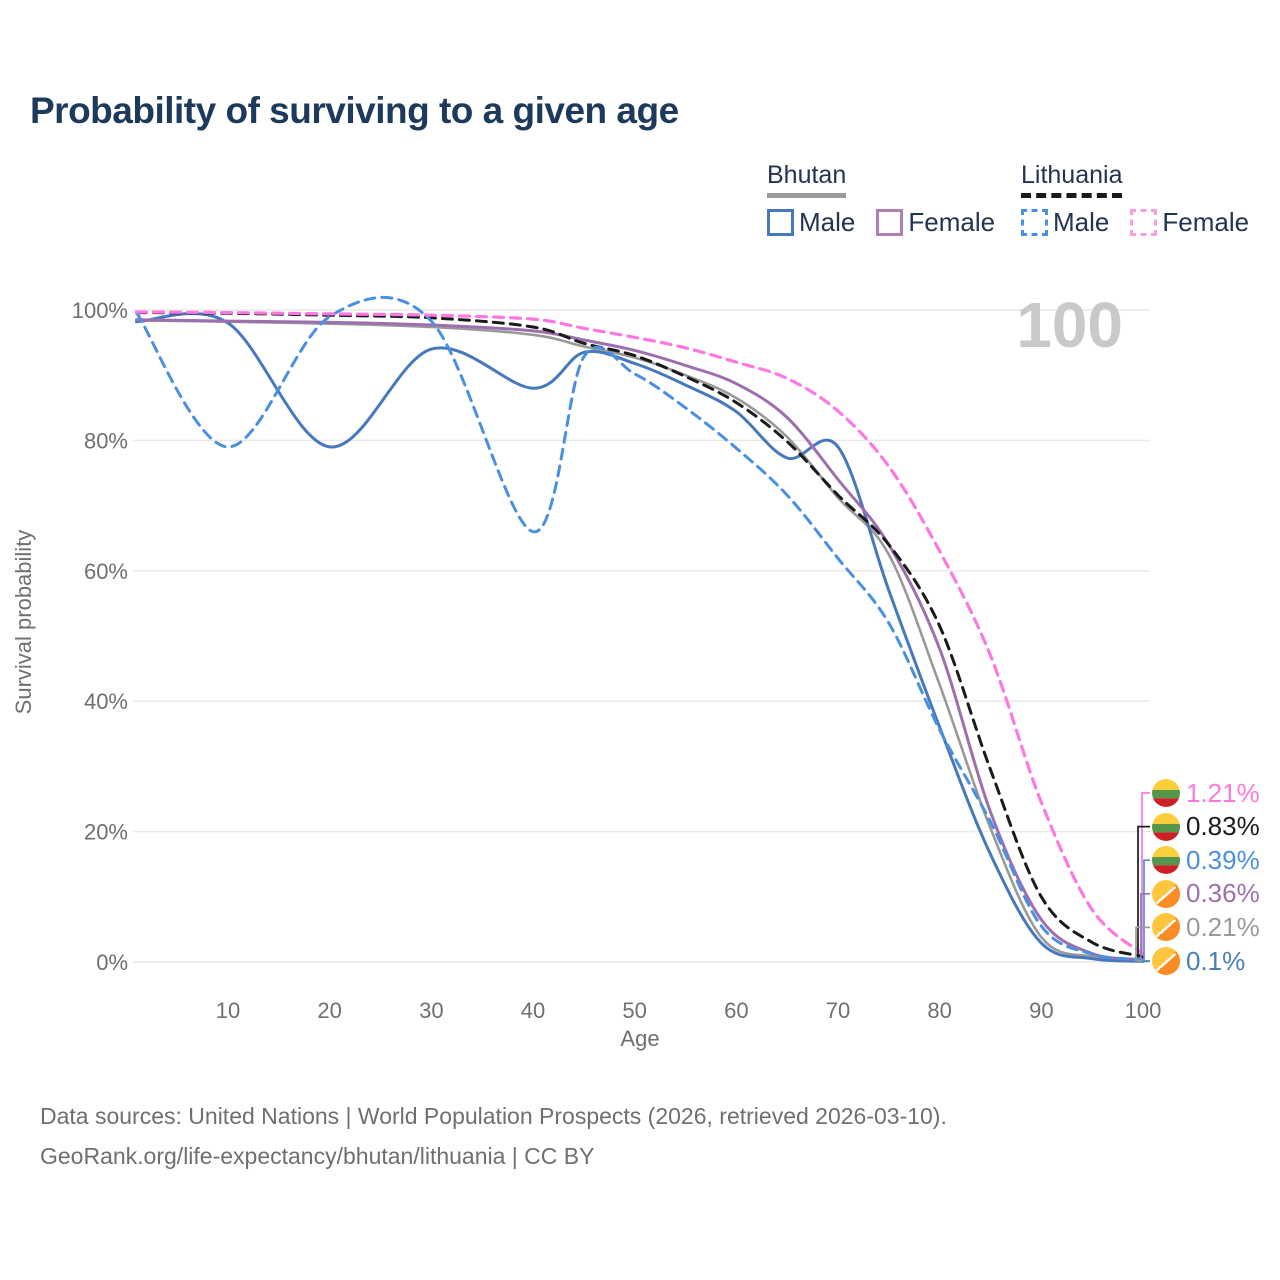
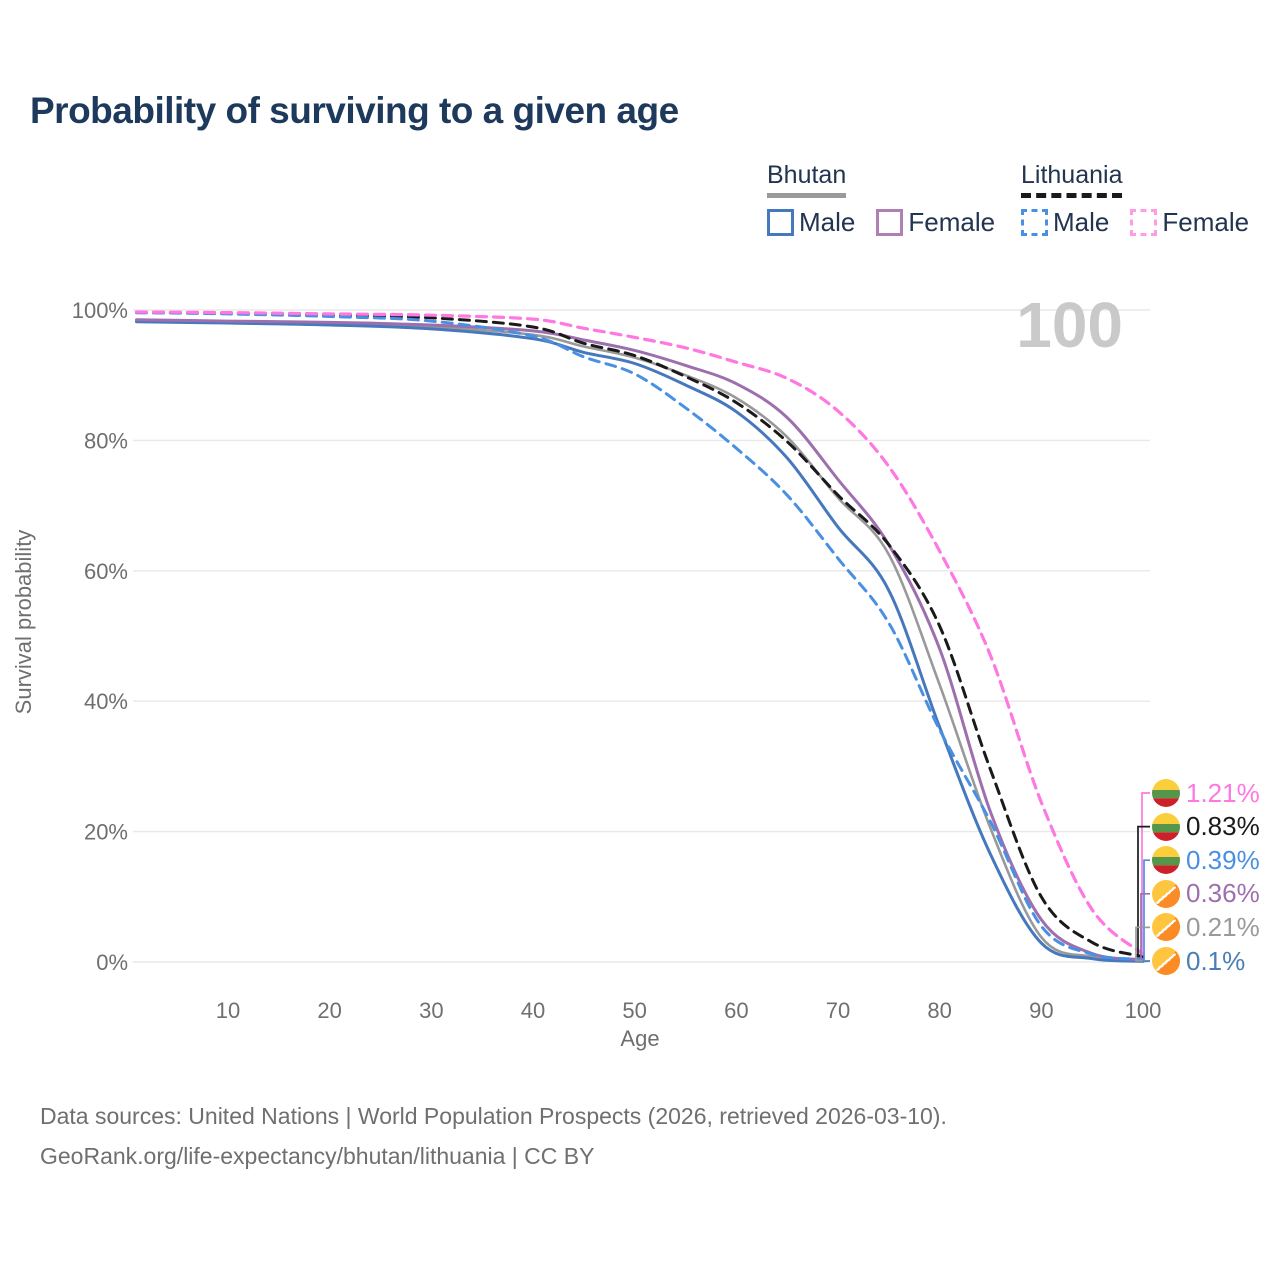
Lithuania Male/10: 79% -> 99%
Bhutan Male/20: 79% -> 98%
Bhutan Male/30: 94% -> 97%
Bhutan Male/40: 88% -> 96%
Lithuania Male/40: 66% -> 96%
Bhutan Male/70: 79% -> 67%
